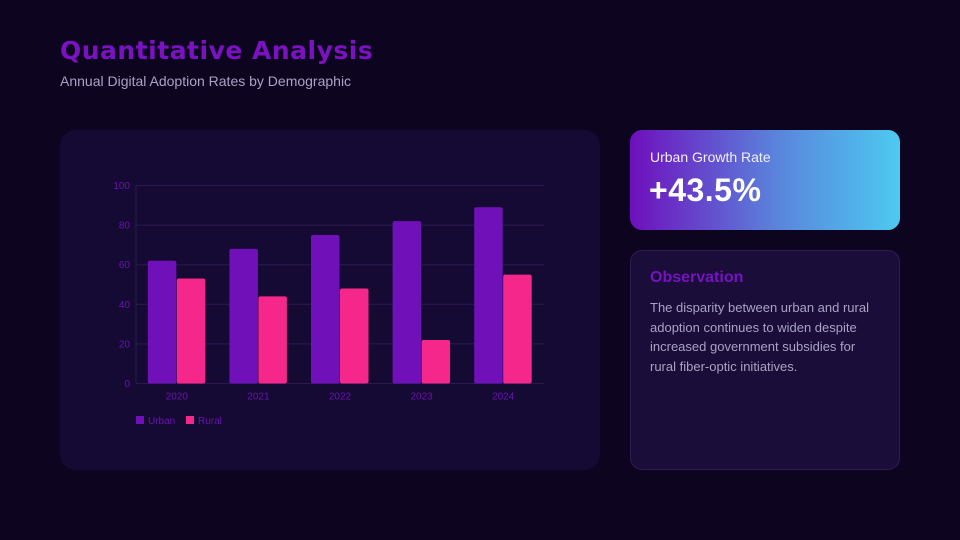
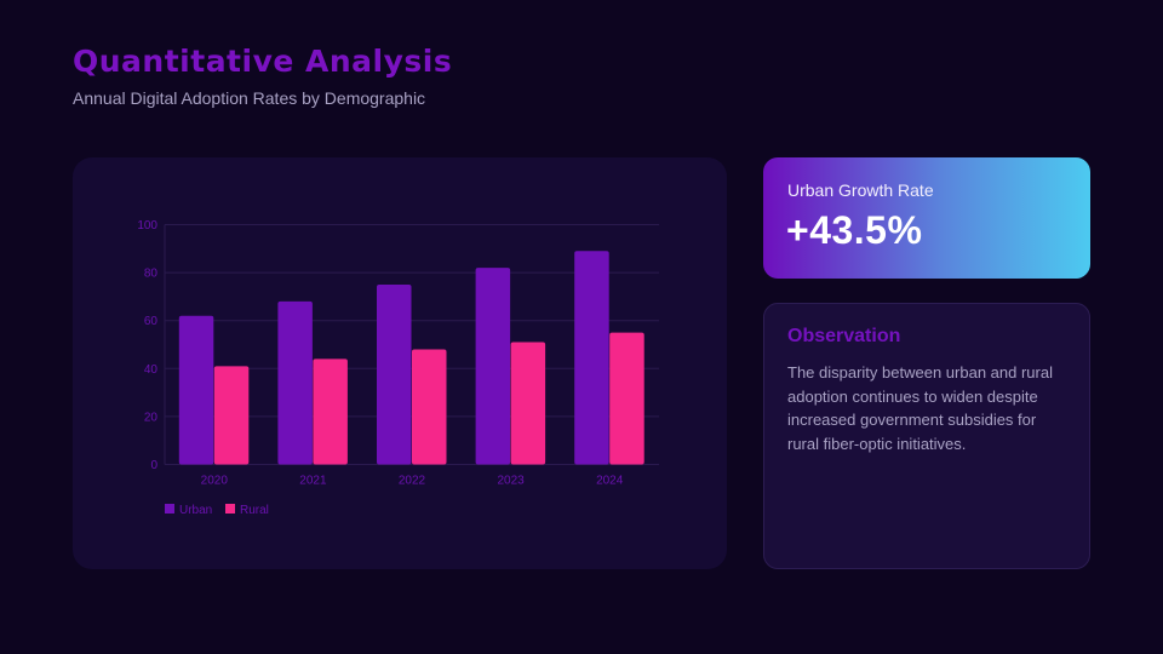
Rural/2020: 53 -> 41
Rural/2023: 22 -> 51
